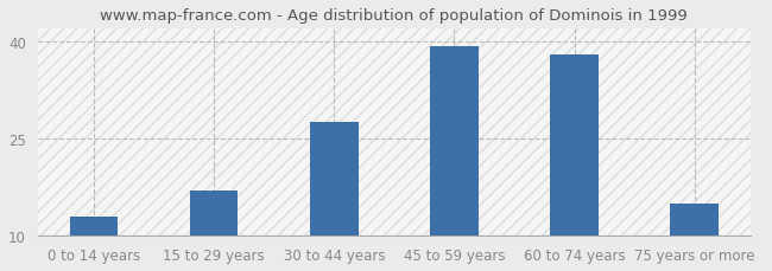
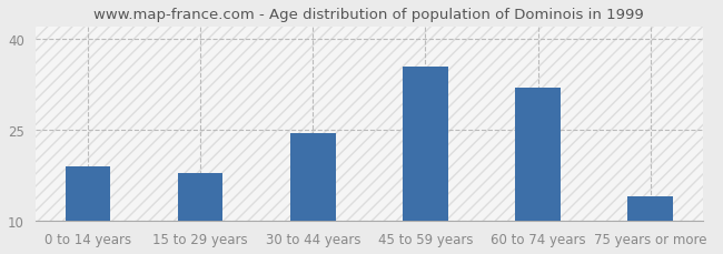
0 to 14 years: 13.0 -> 19.0
15 to 29 years: 17.0 -> 18.0
30 to 44 years: 27.6 -> 24.5
45 to 59 years: 39.4 -> 35.5
60 to 74 years: 38.0 -> 32.0
75 years or more: 15.0 -> 14.0
